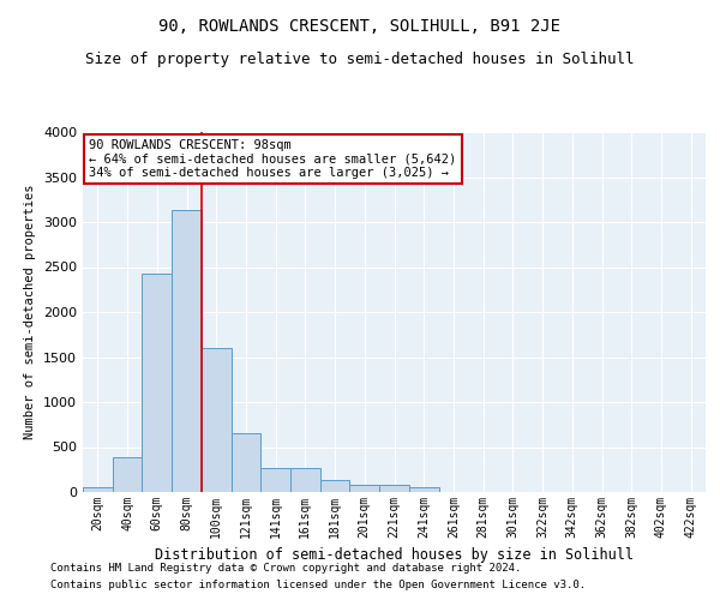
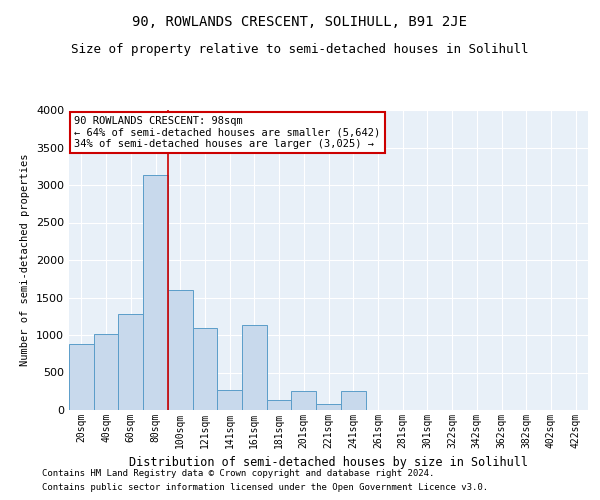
20sqm: 50 -> 880
40sqm: 390 -> 1020
60sqm: 2430 -> 1280
121sqm: 650 -> 1100
161sqm: 270 -> 1140
201sqm: 80 -> 260
241sqm: 60 -> 260
